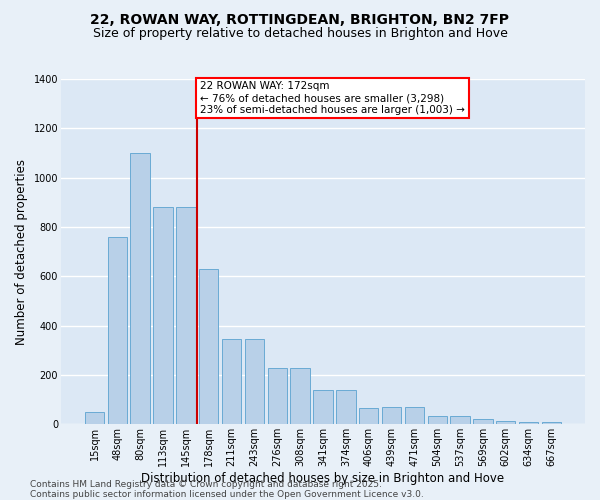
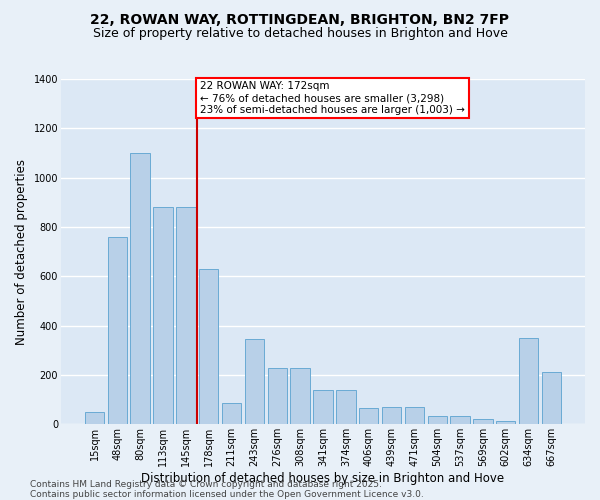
211sqm: 345 -> 85
634sqm: 10 -> 350
667sqm: 10 -> 210
